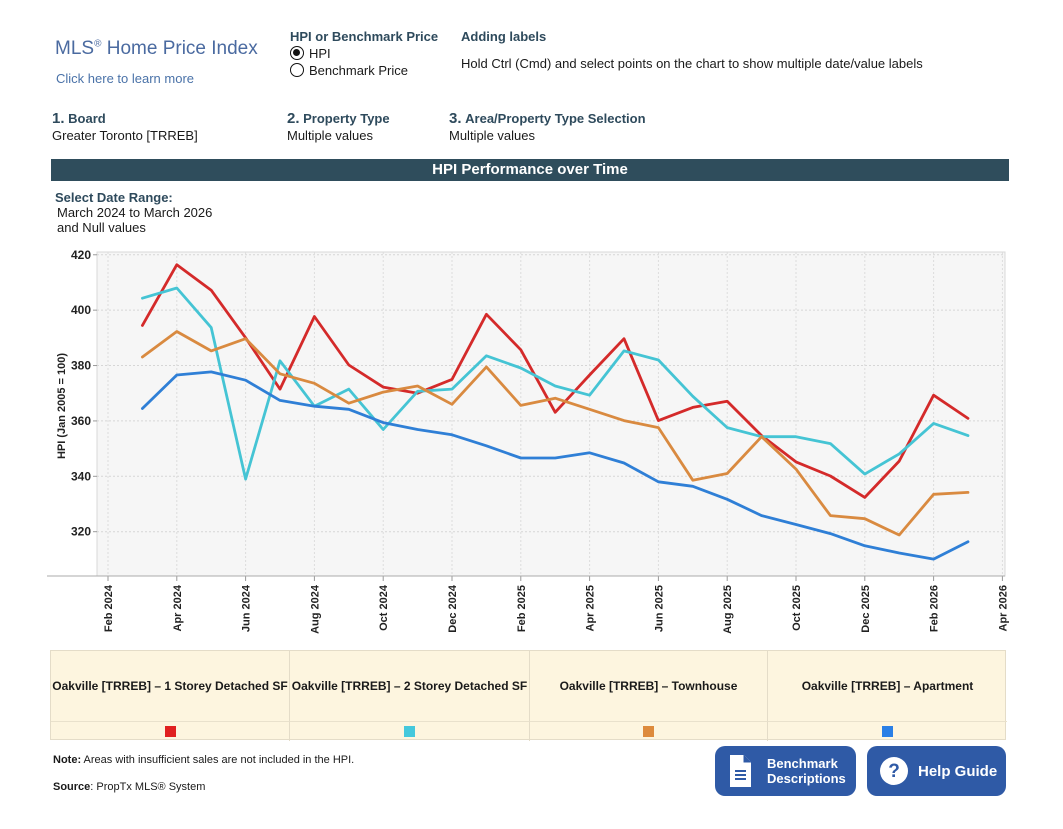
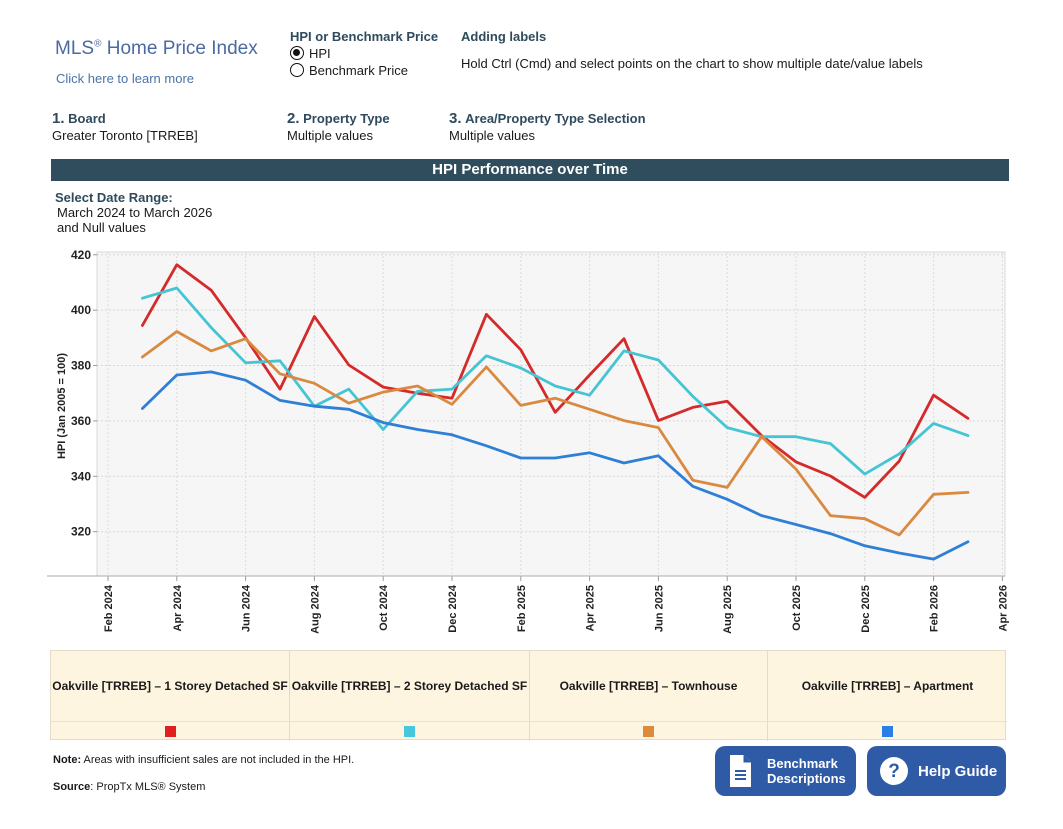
Oakville [TRREB] – 2 Storey Detached SF/Jun 2024: 339 -> 381
Oakville [TRREB] – 1 Storey Detached SF/Dec 2024: 375 -> 368
Oakville [TRREB] – Apartment/Jun 2025: 338 -> 347
Oakville [TRREB] – Townhouse/Aug 2025: 341 -> 336
